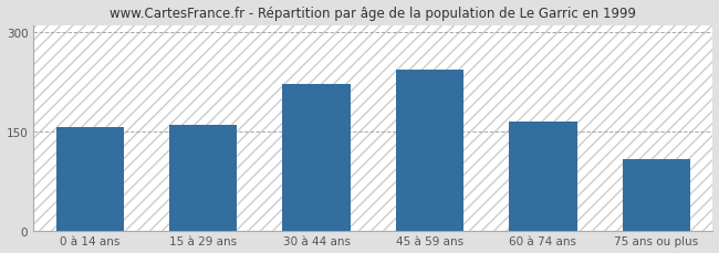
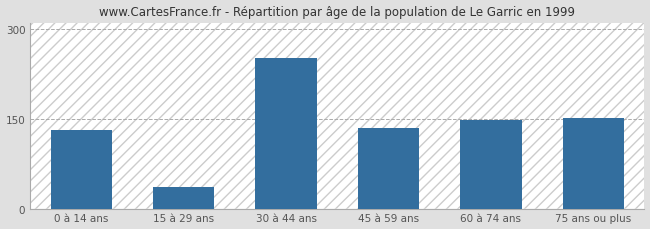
0 à 14 ans: 157 -> 132
15 à 29 ans: 160 -> 36
30 à 44 ans: 222 -> 252
45 à 59 ans: 243 -> 134
60 à 74 ans: 165 -> 148
75 ans ou plus: 107 -> 152
